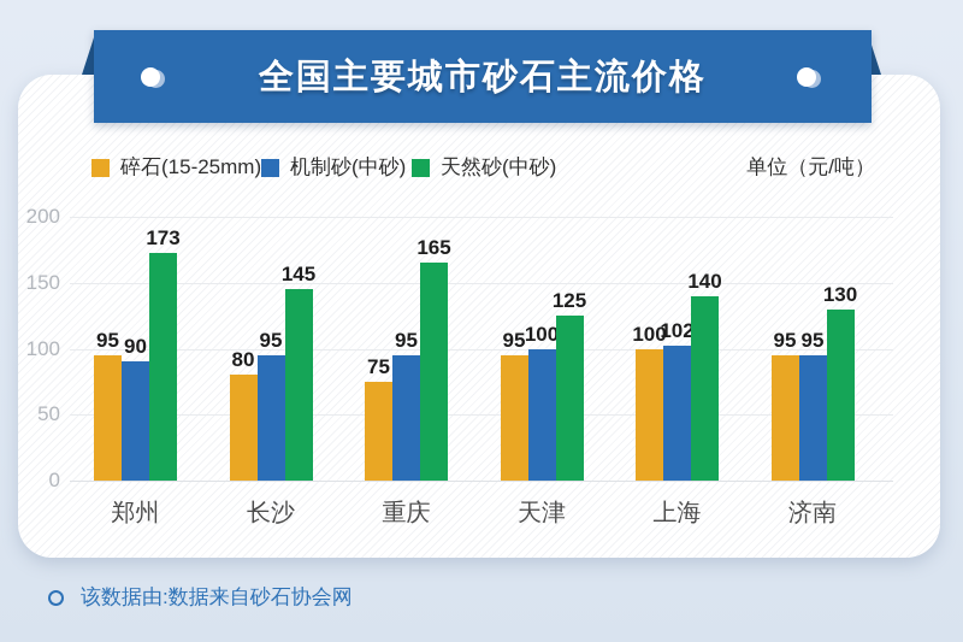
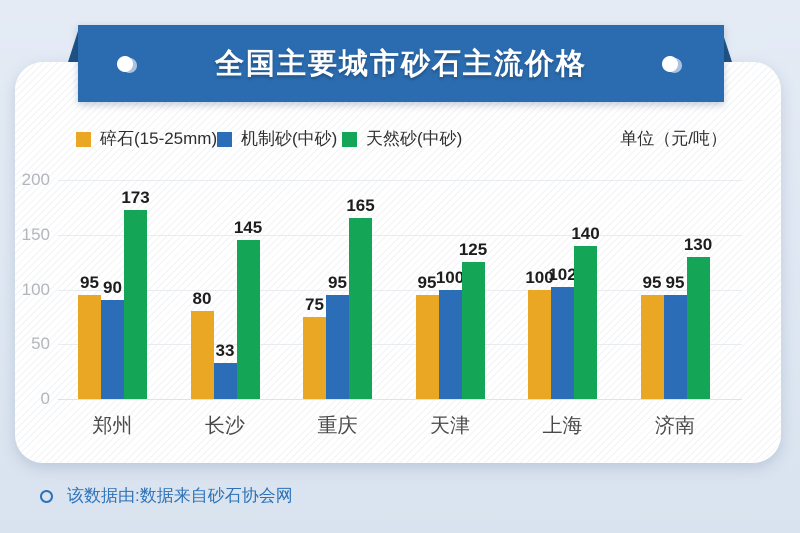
机制砂(中砂)/长沙: 95 -> 33
